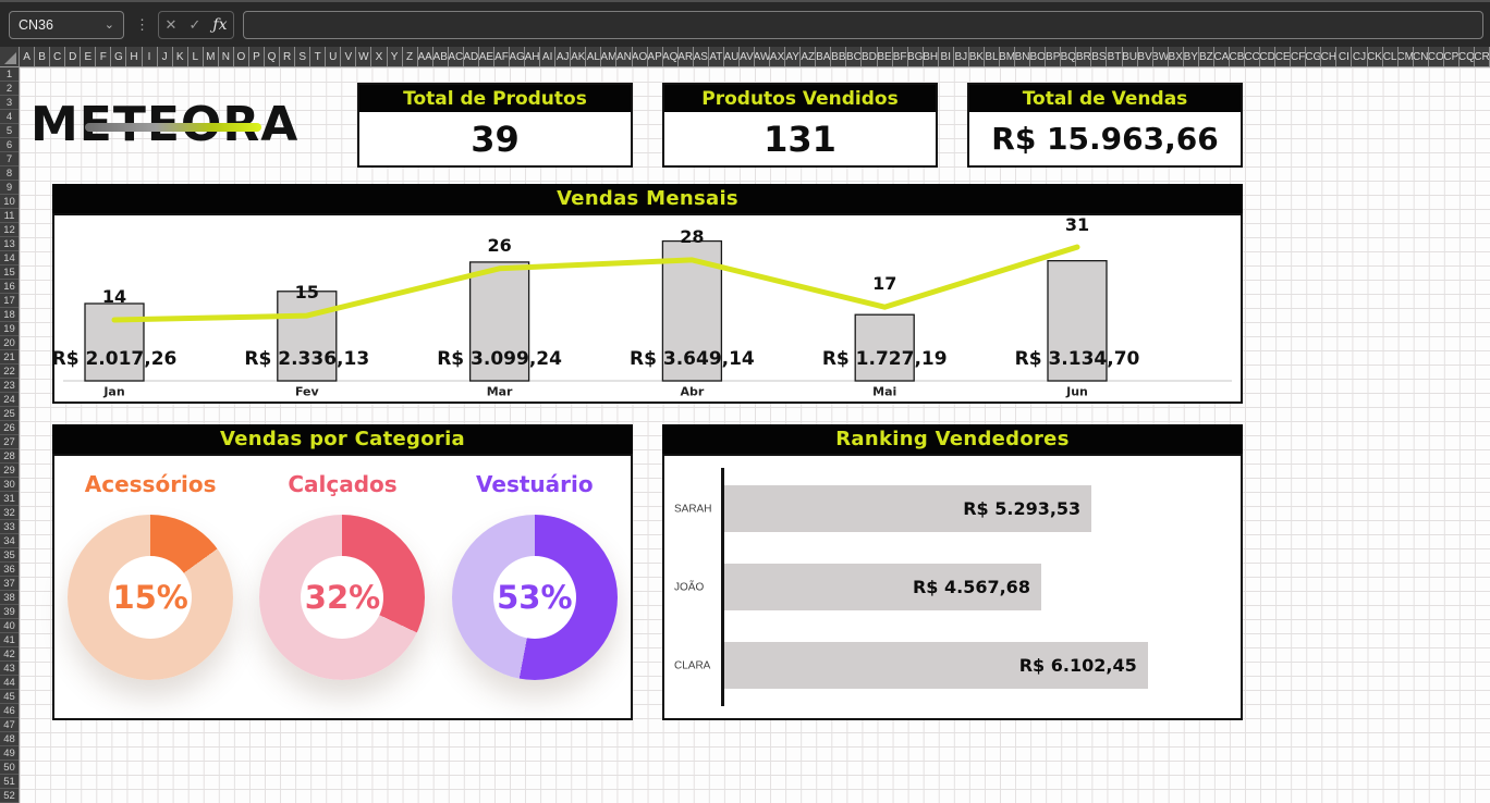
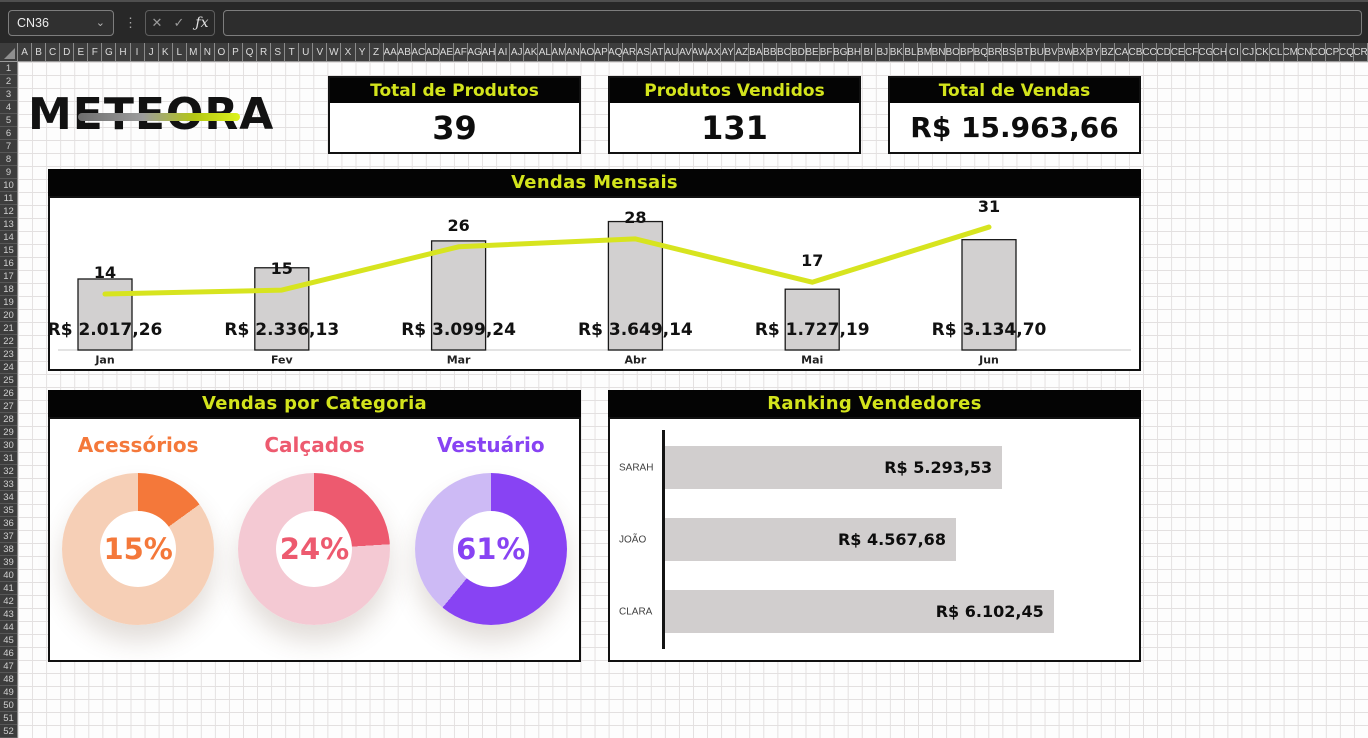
Vendas por Categoria/Calçados: 32% -> 24%
Vendas por Categoria/Vestuário: 53% -> 61%
